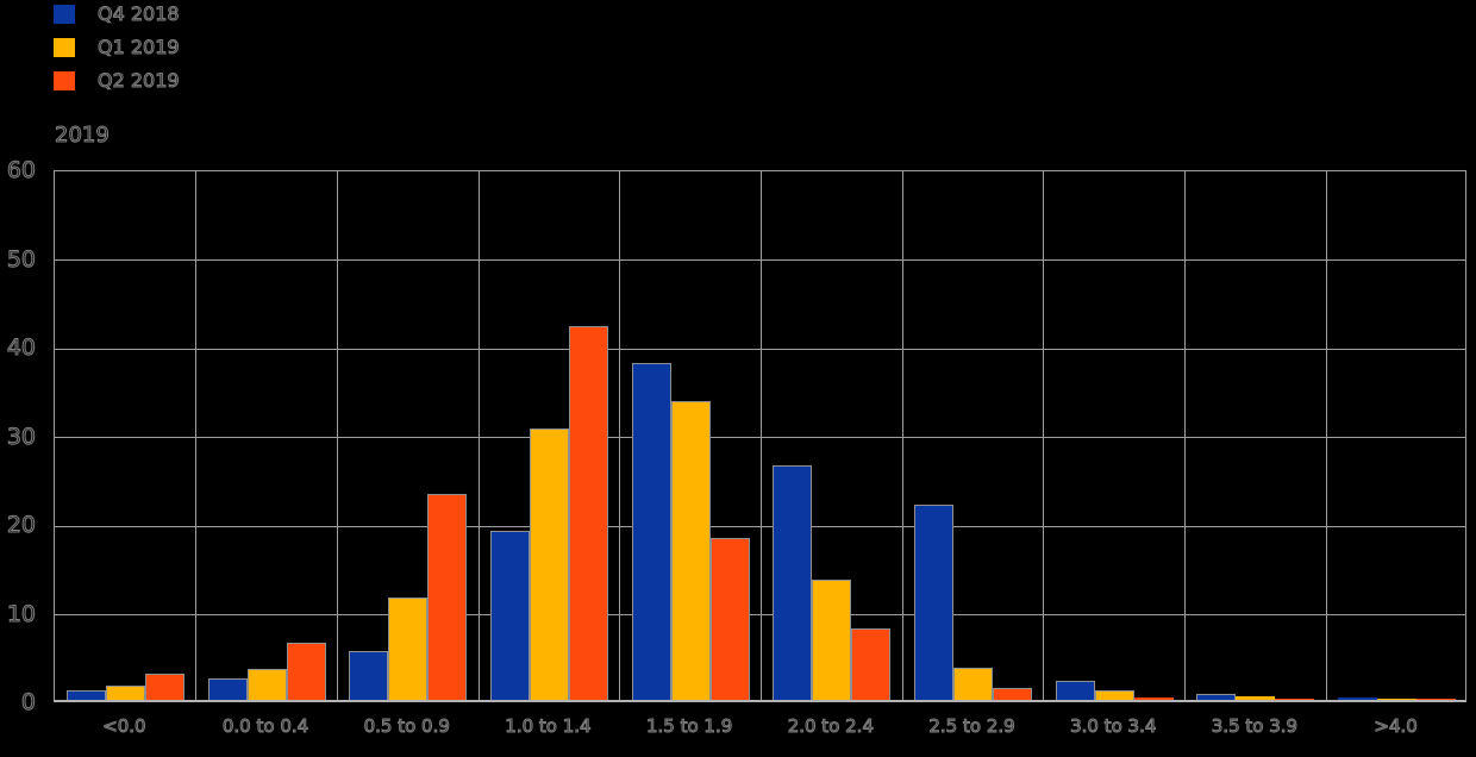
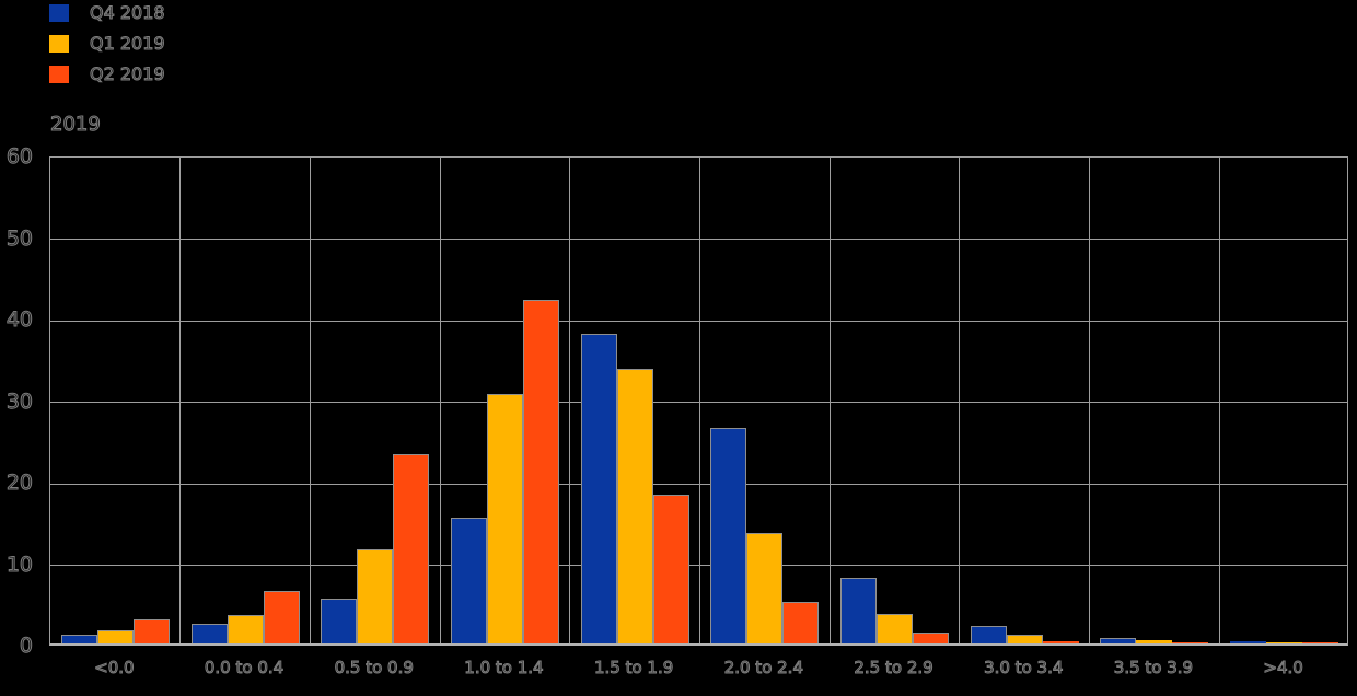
Q4 2018/1.0 to 1.4: 19 -> 15
Q2 2019/2.0 to 2.4: 8 -> 5
Q4 2018/2.5 to 2.9: 22 -> 8
